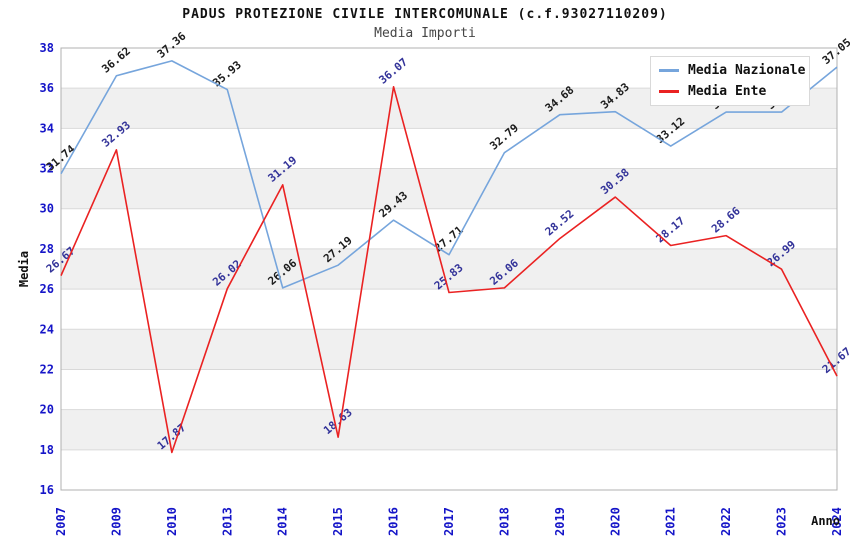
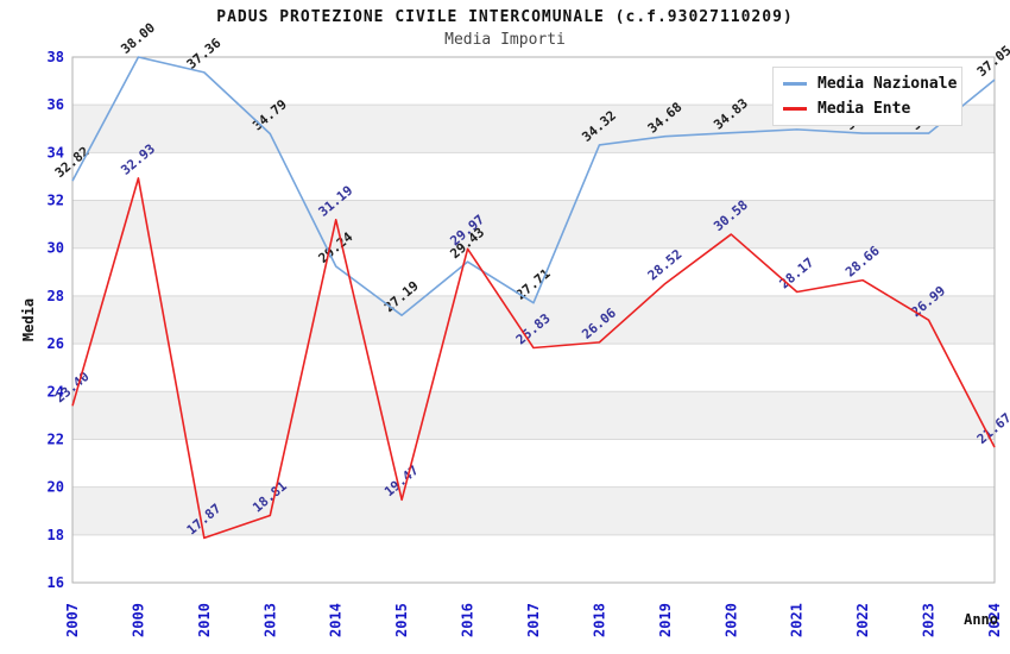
Media Nazionale/2007: 31.74 -> 32.82
Media Ente/2007: 26.67 -> 23.40
Media Nazionale/2009: 36.62 -> 38.00
Media Nazionale/2013: 35.93 -> 34.79
Media Ente/2013: 26.02 -> 18.81
Media Nazionale/2014: 26.06 -> 29.24
Media Ente/2015: 18.63 -> 19.47
Media Ente/2016: 36.07 -> 29.97
Media Nazionale/2018: 32.79 -> 34.32
Media Nazionale/2021: 33.12 -> 34.97
